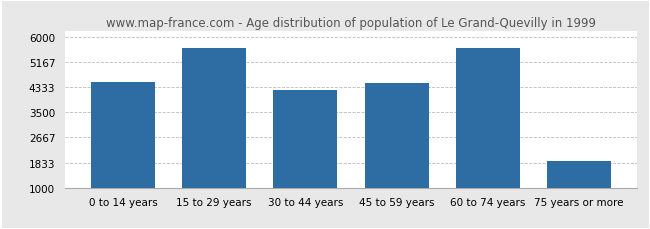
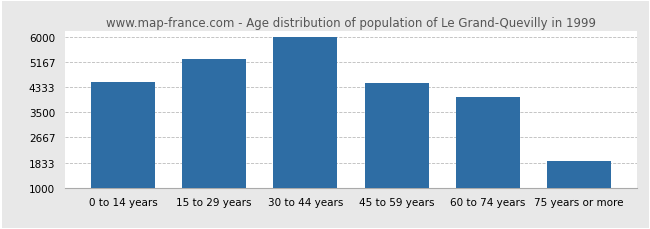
15 to 29 years: 5650 -> 5280
30 to 44 years: 4250 -> 6000
60 to 74 years: 5650 -> 4020
